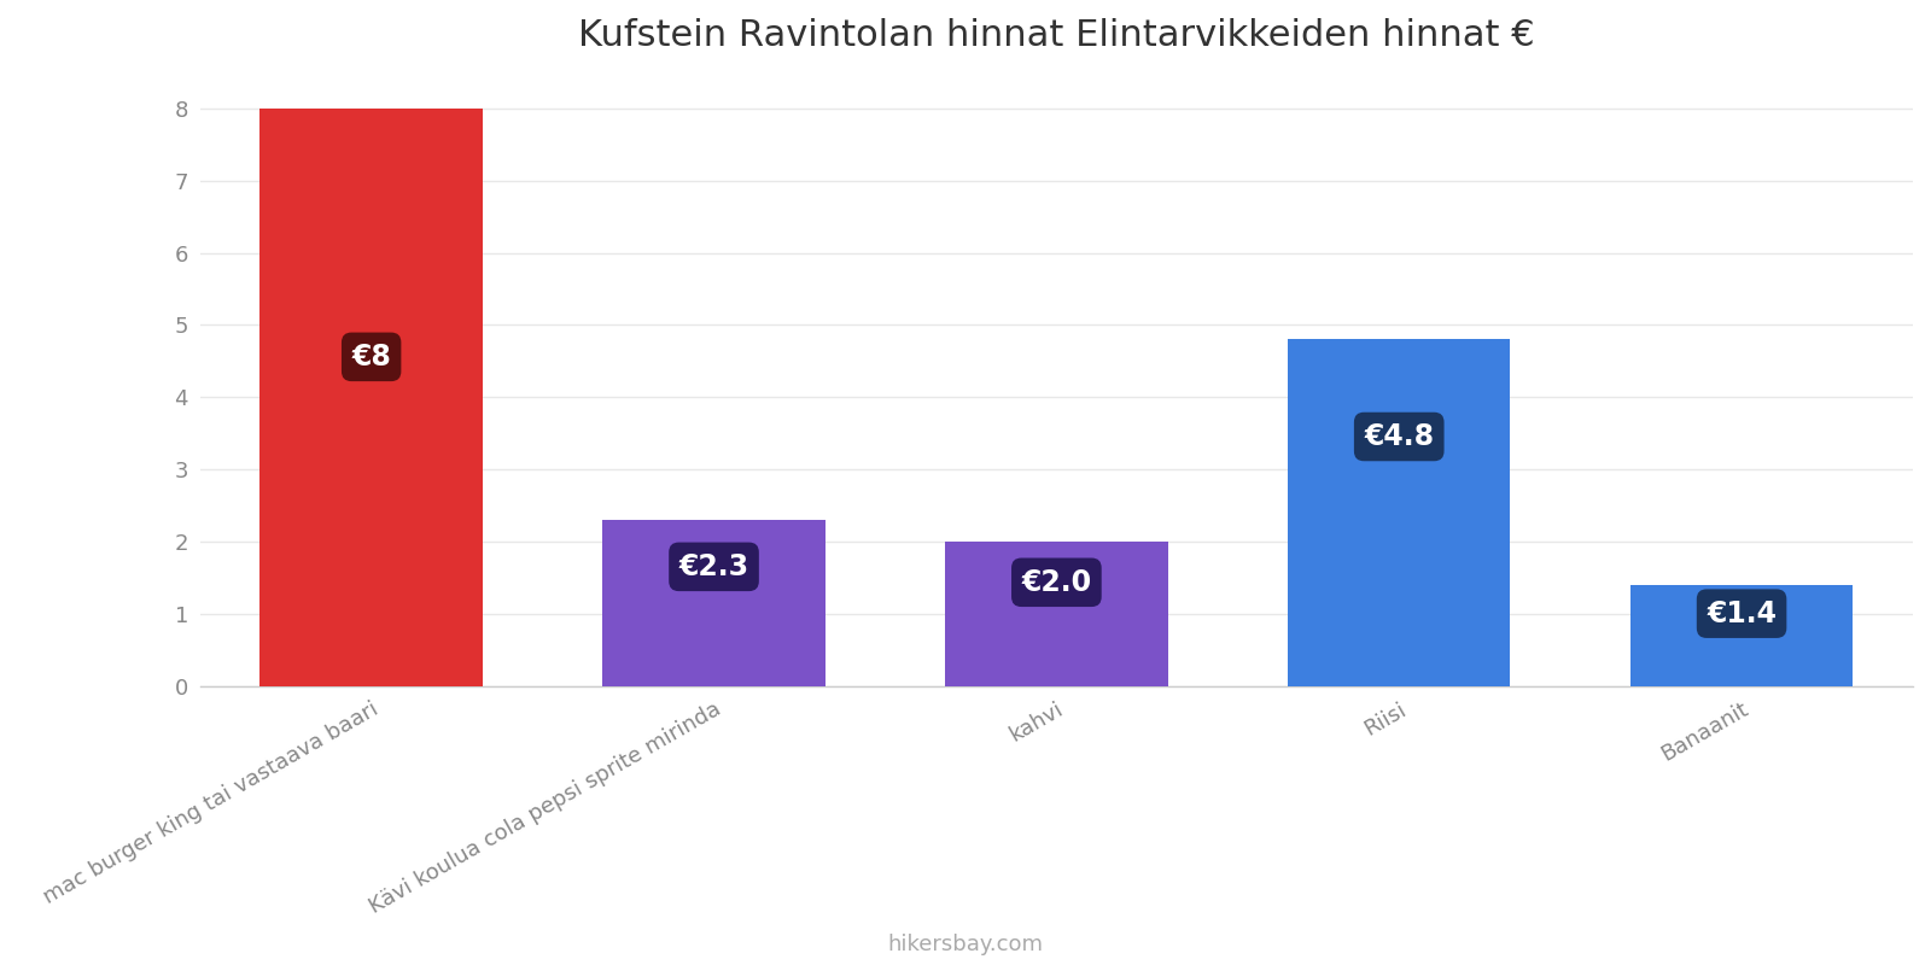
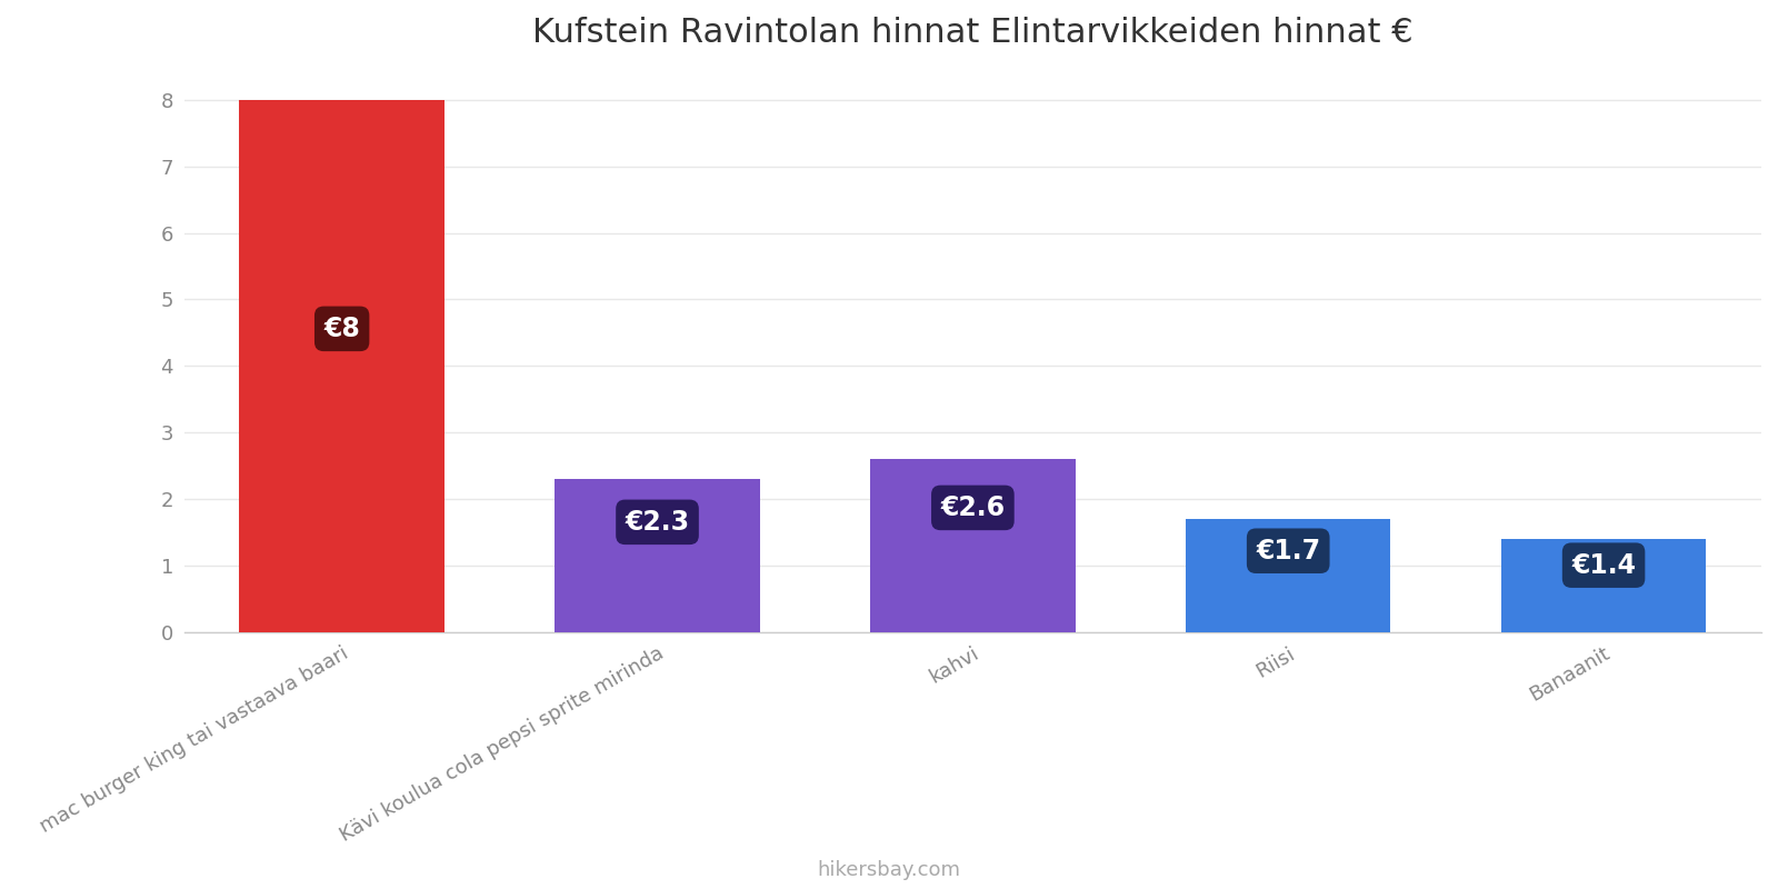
kahvi: €2.0 -> €2.6
Riisi: €4.8 -> €1.7
